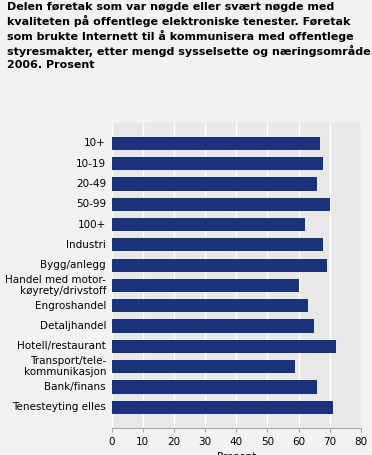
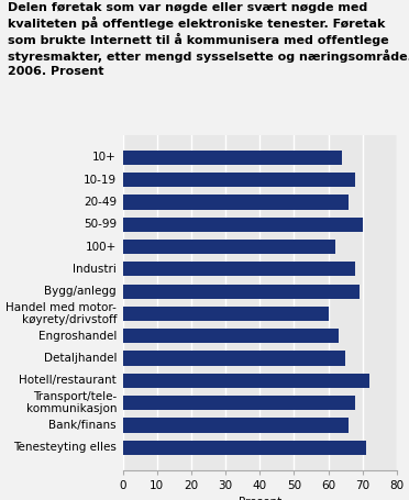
10+: 67 -> 64
Transport/tele- kommunikasjon: 59 -> 68
